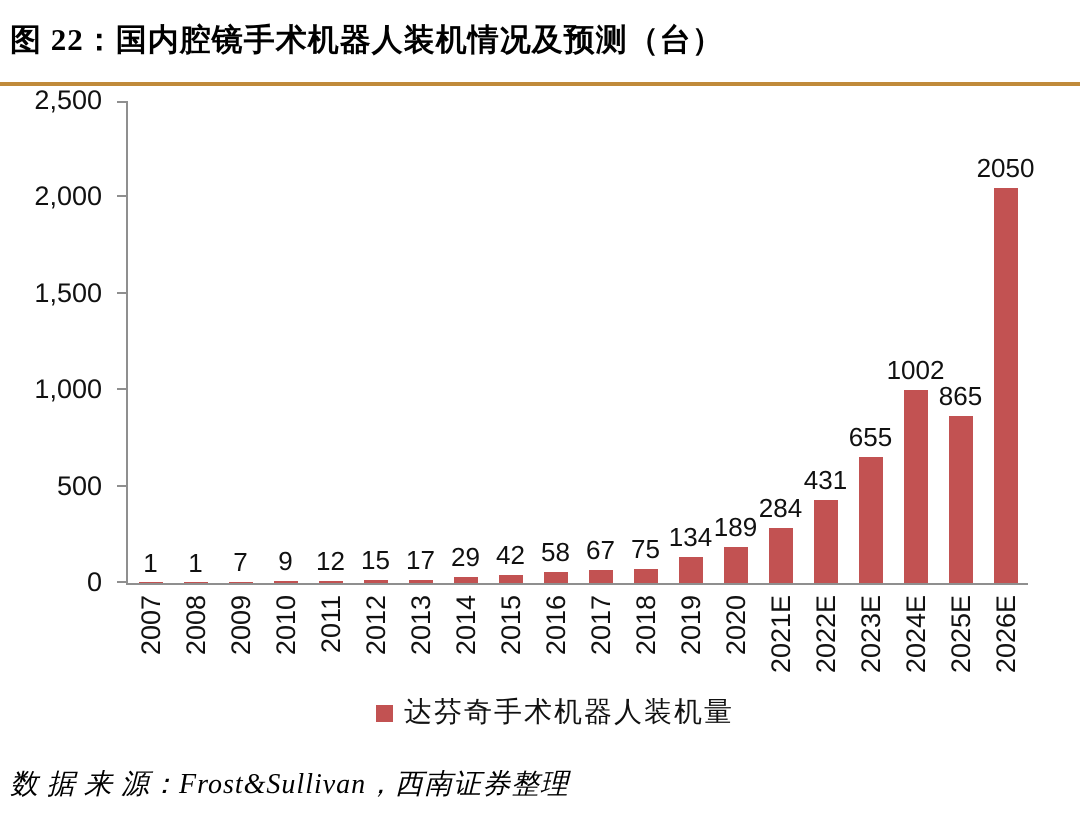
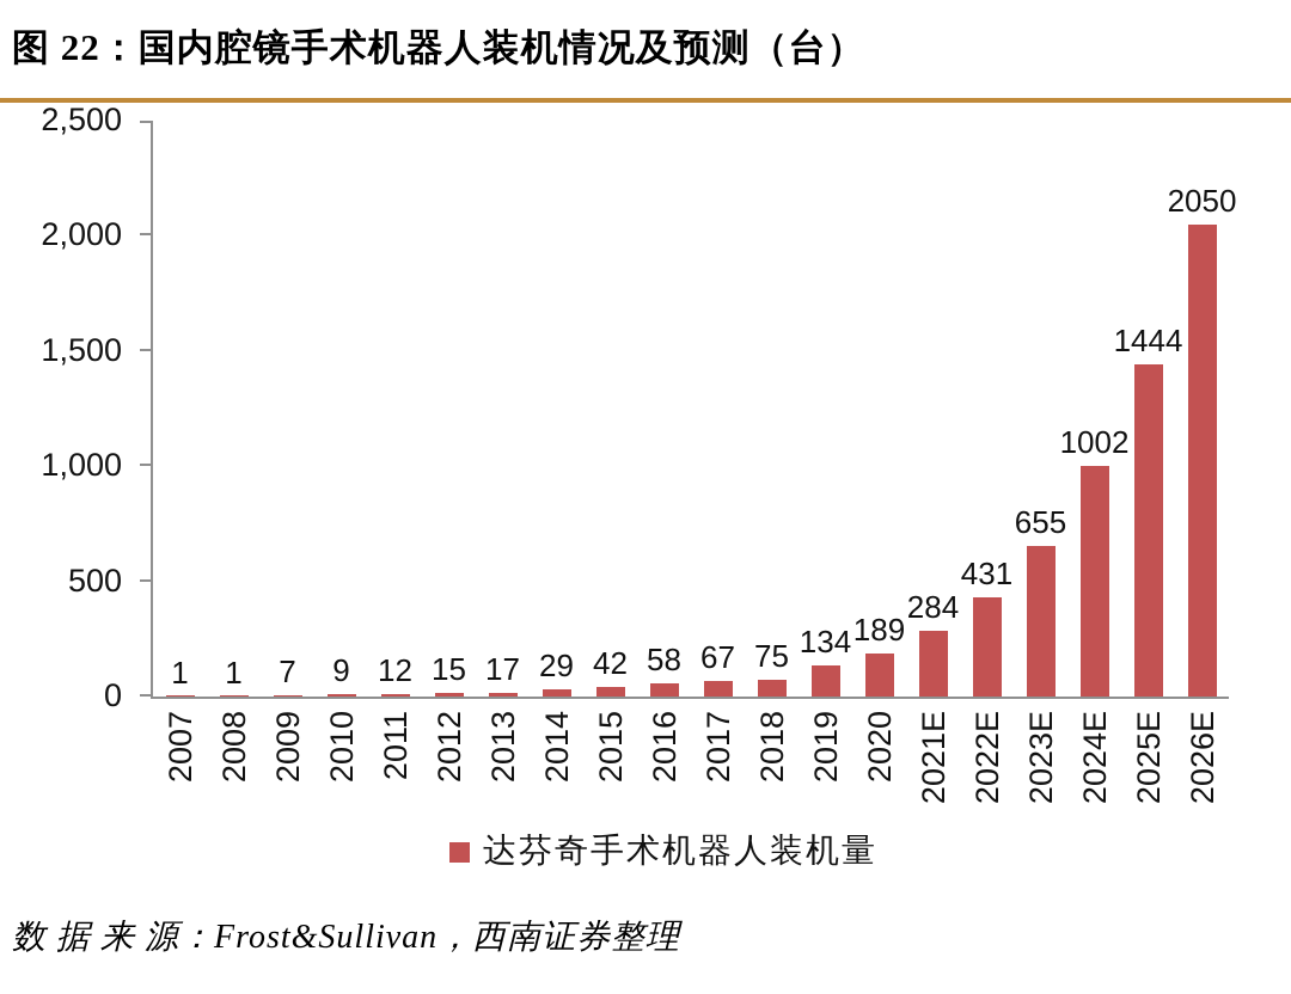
2025E: 865 -> 1444
